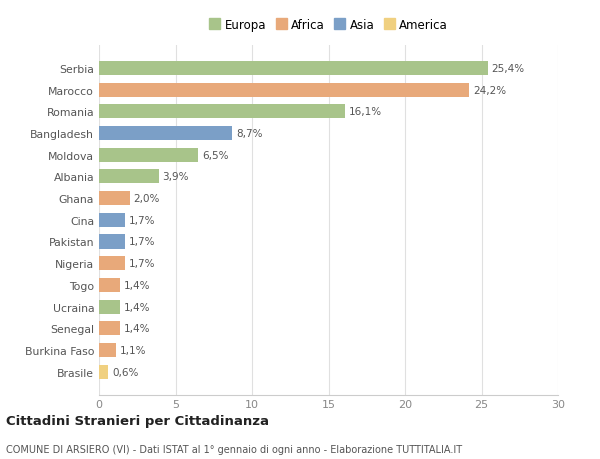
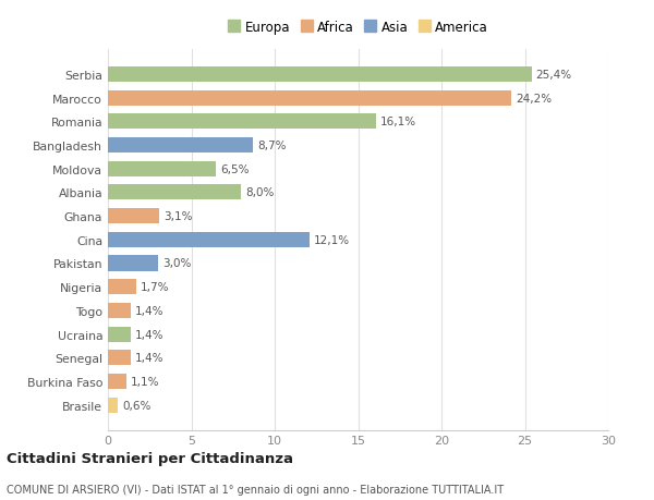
Albania: 3,9% -> 8,0%
Ghana: 2,0% -> 3,1%
Cina: 1,7% -> 12,1%
Pakistan: 1,7% -> 3,0%
